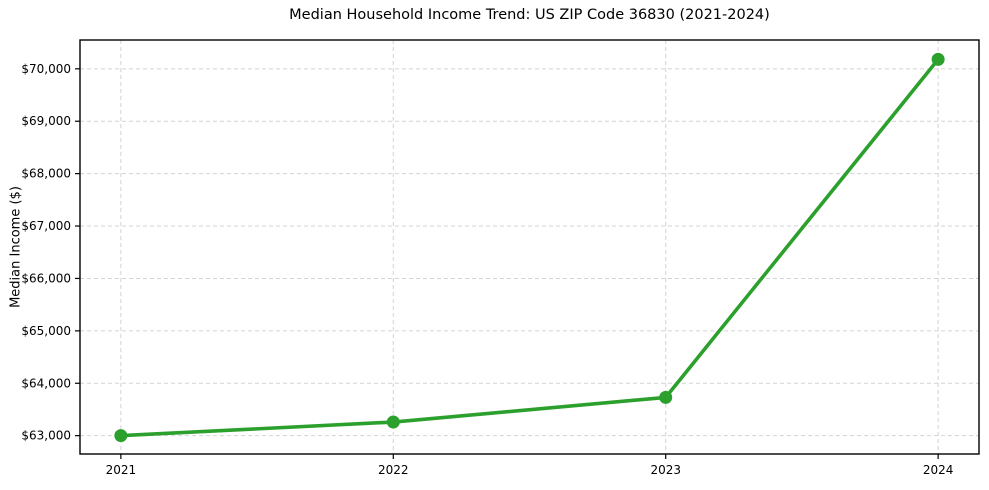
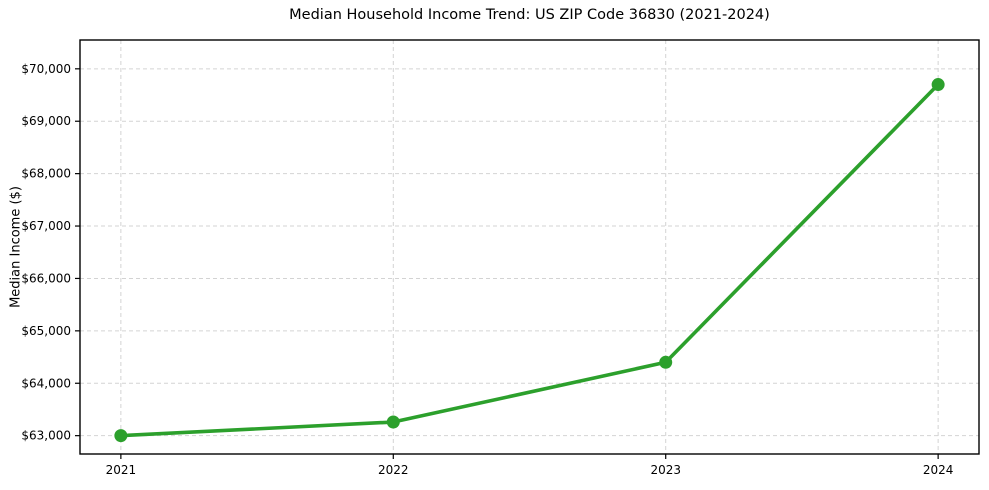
2023: $63700 -> $64400
2024: $70200 -> $69700
